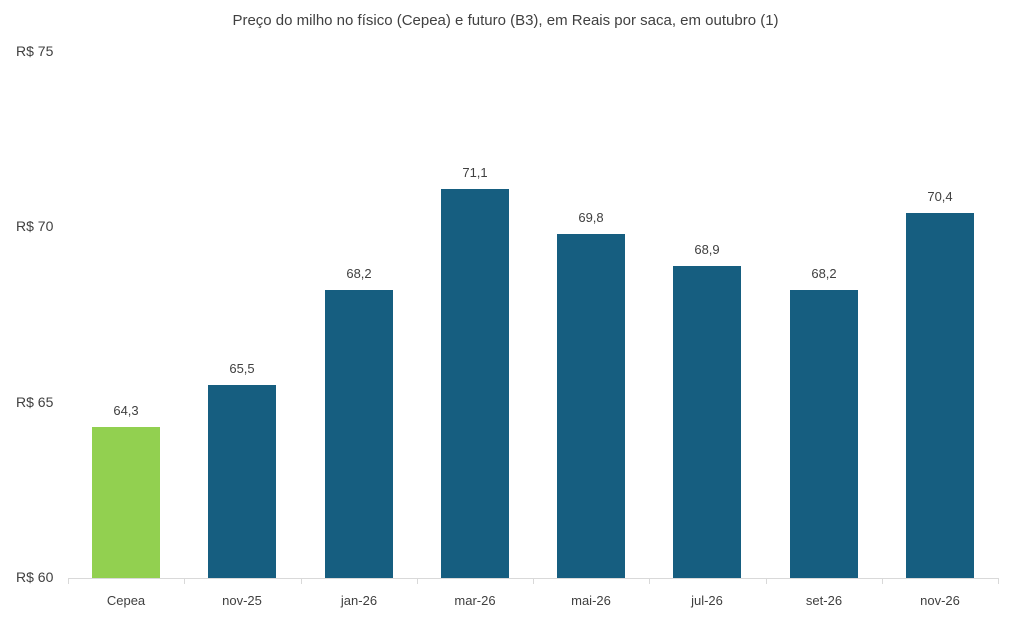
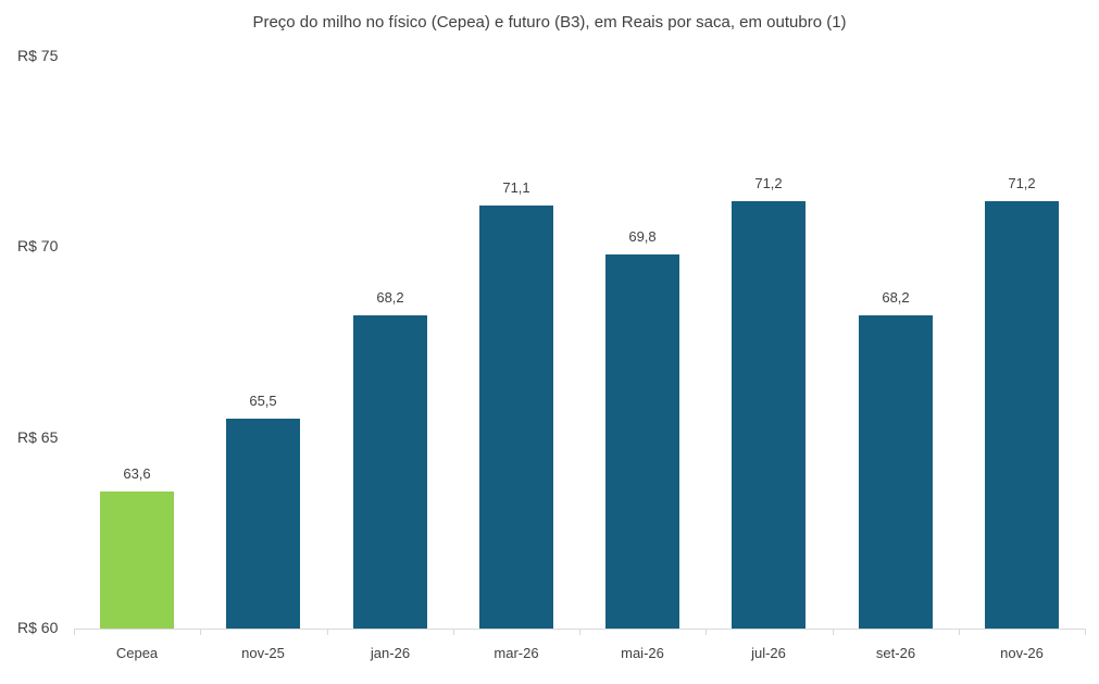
Cepea: 64,3 -> 63,6
jul-26: 68,9 -> 71,2
nov-26: 70,4 -> 71,2
